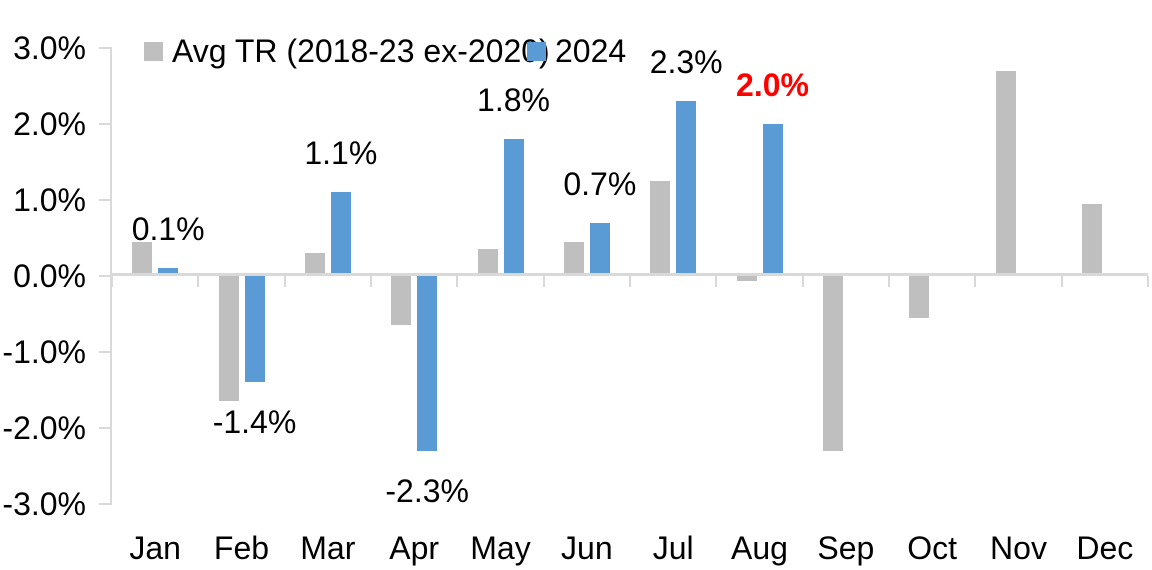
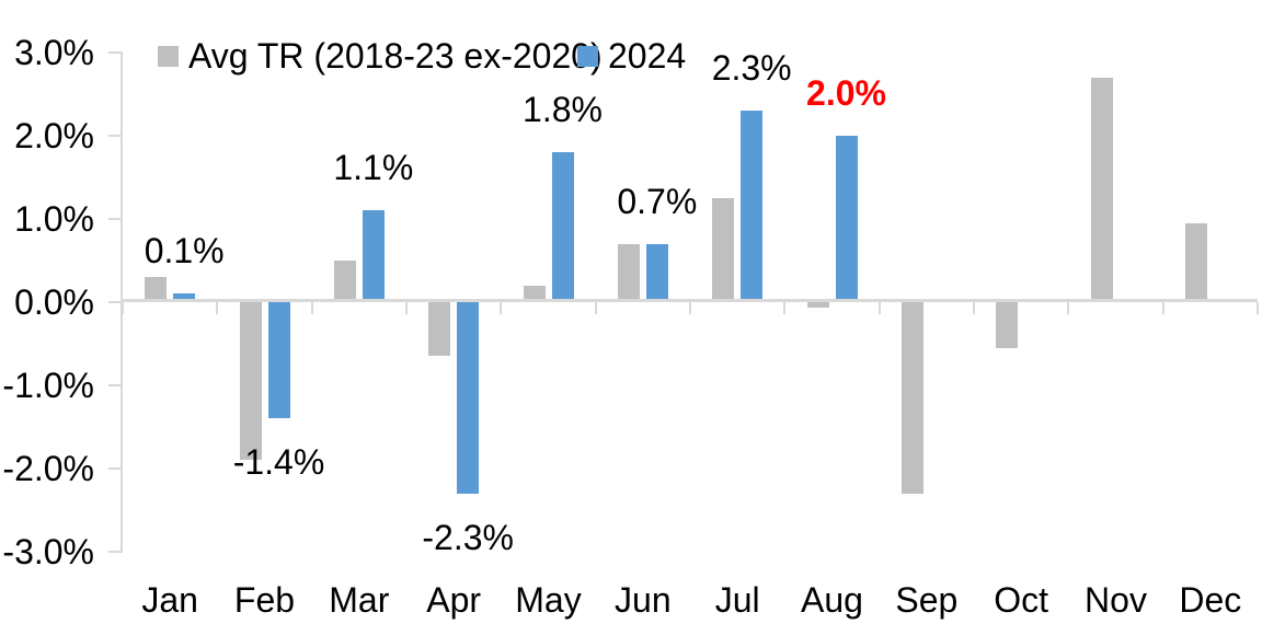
Avg TR (2018-23 ex-2020)/Jan: 0.5% -> 0.3%
Avg TR (2018-23 ex-2020)/Feb: -1.6% -> -1.9%
Avg TR (2018-23 ex-2020)/Mar: 0.3% -> 0.5%
Avg TR (2018-23 ex-2020)/May: 0.3% -> 0.2%
Avg TR (2018-23 ex-2020)/Jun: 0.5% -> 0.7%
